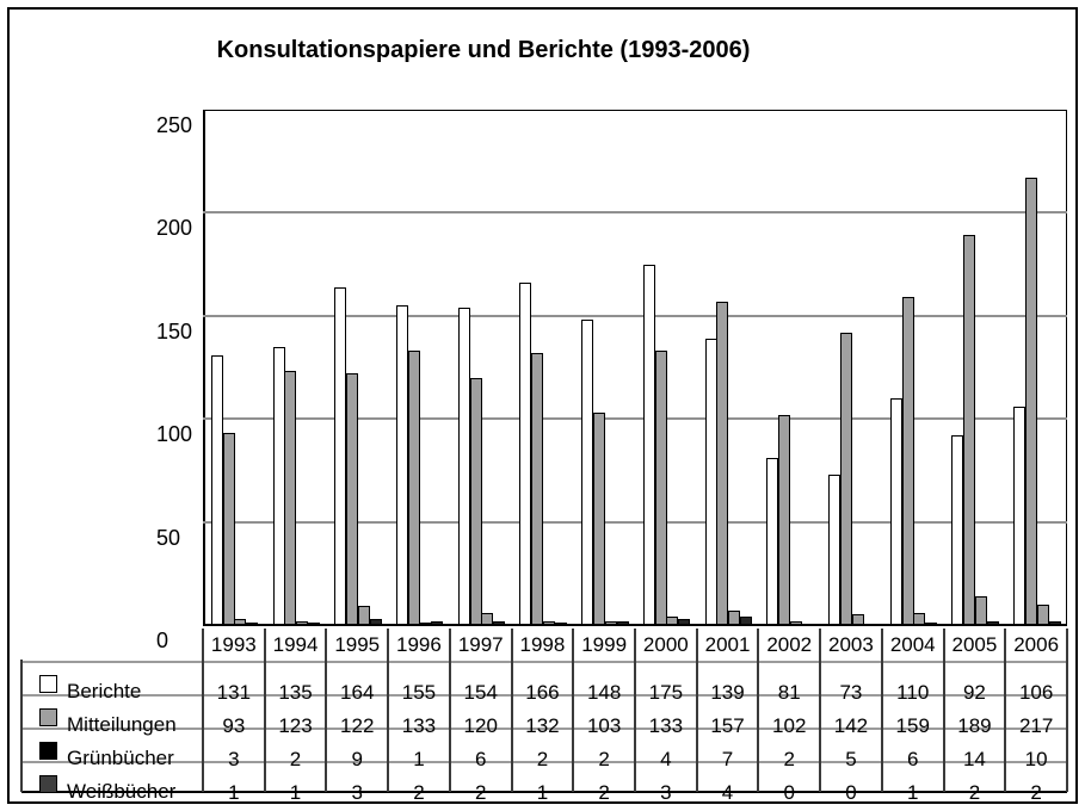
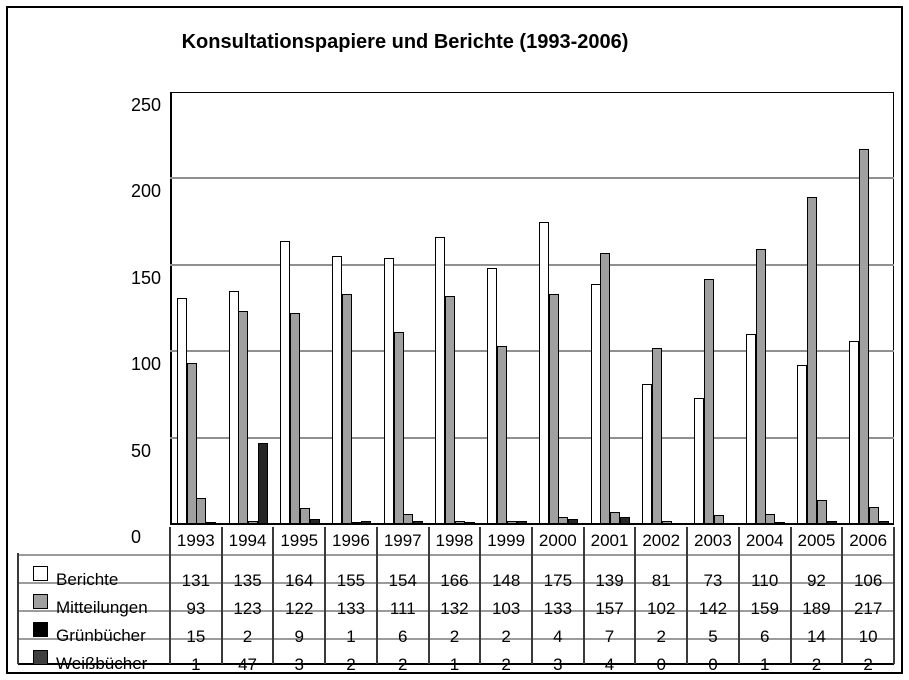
Grünbücher/1993: 3 -> 15
Weißbücher/1994: 1 -> 47
Mitteilungen/1997: 120 -> 111
